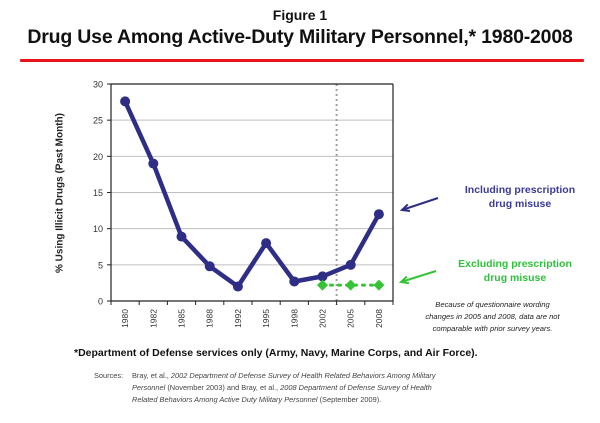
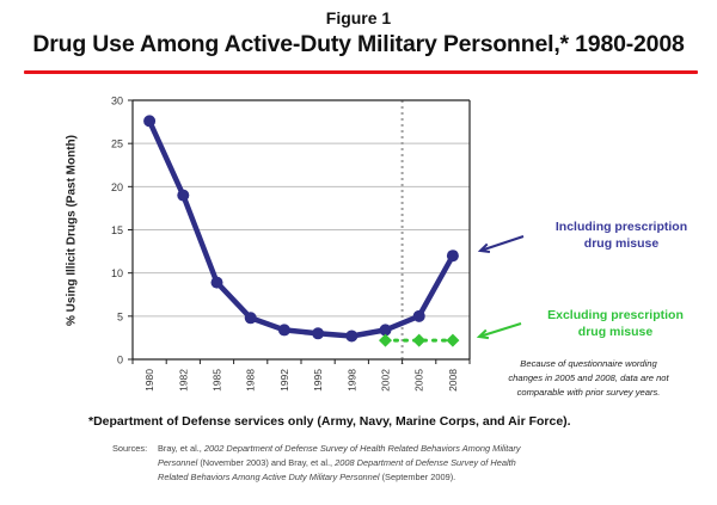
Including prescription drug misuse/1992: 2 -> 3
Including prescription drug misuse/1995: 8 -> 3
